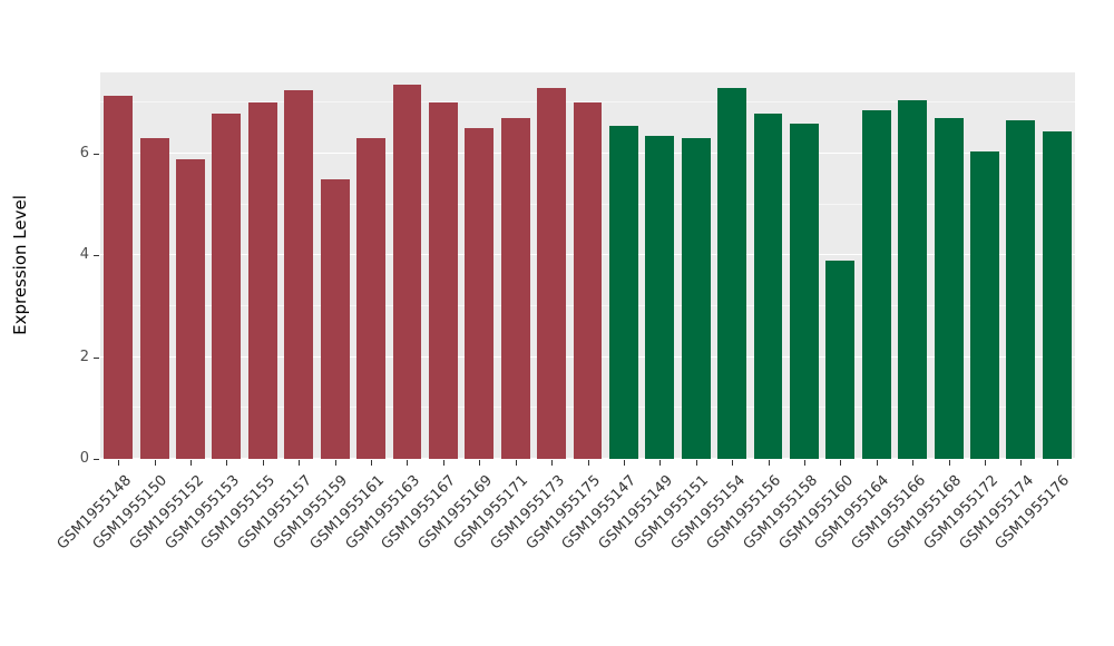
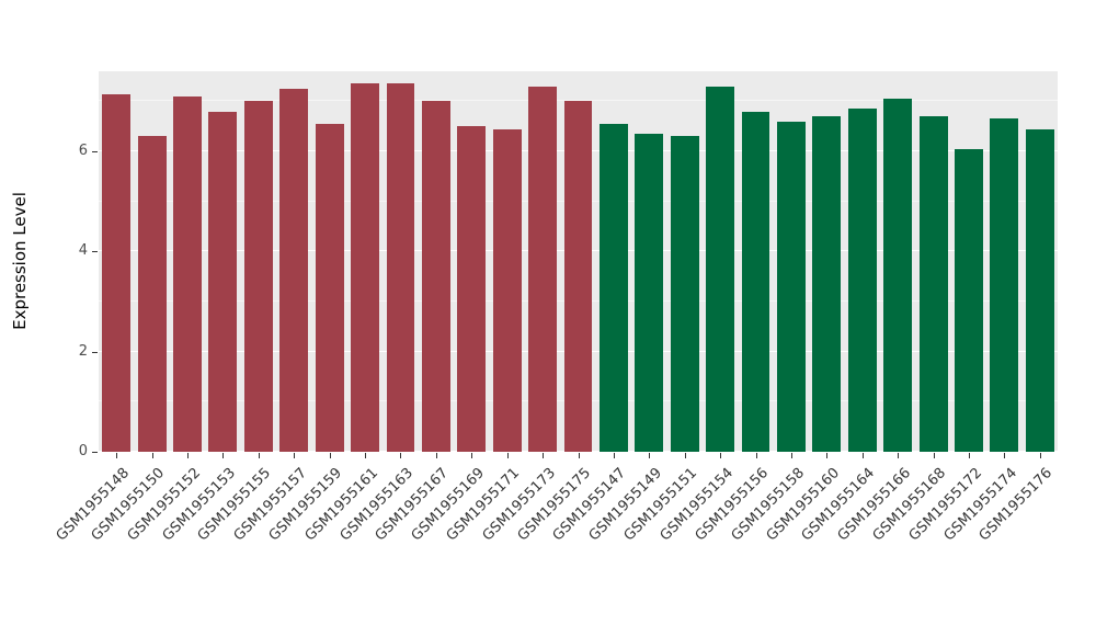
GSM1955152: 5.9 -> 7.1
GSM1955159: 5.5 -> 6.5
GSM1955161: 6.3 -> 7.3
GSM1955171: 6.7 -> 6.5
GSM1955160: 3.9 -> 6.7
